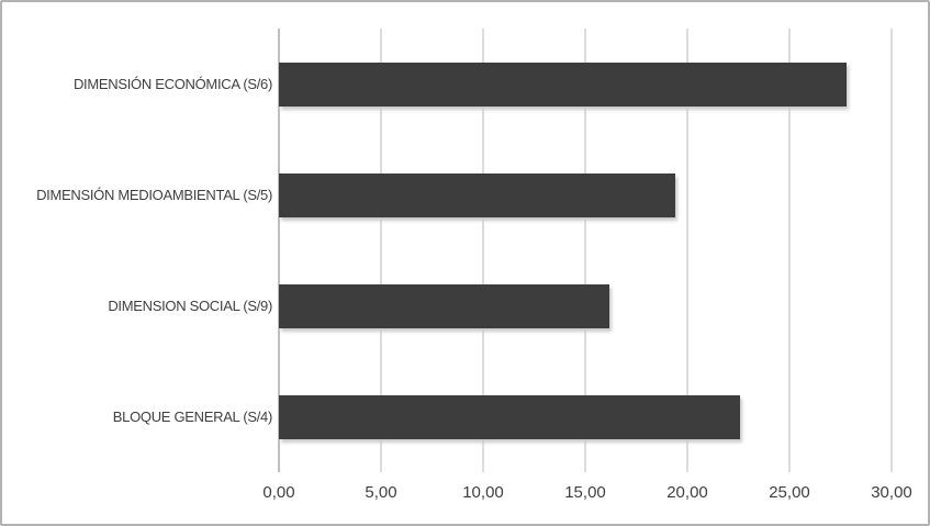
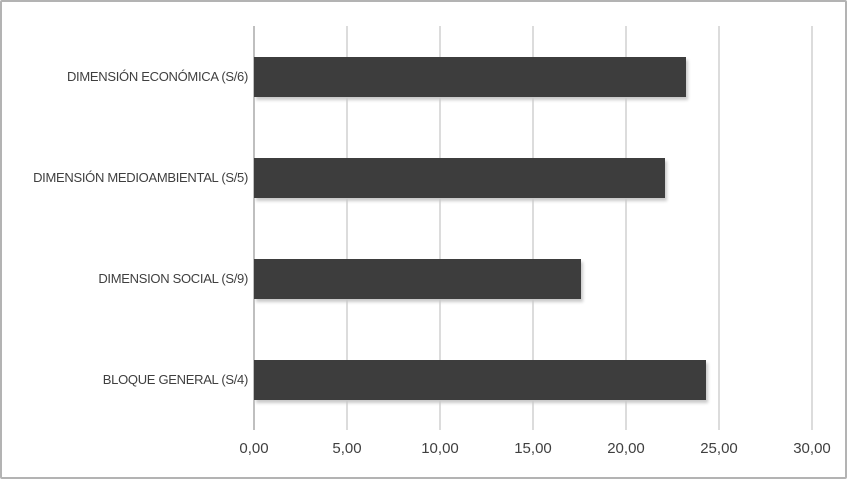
DIMENSIÓN ECONÓMICA (S/6): 27,8 -> 23,2
DIMENSIÓN MEDIOAMBIENTAL (S/5): 19,4 -> 22,1
DIMENSION SOCIAL (S/9): 16,2 -> 17,6
BLOQUE GENERAL (S/4): 22,6 -> 24,3
